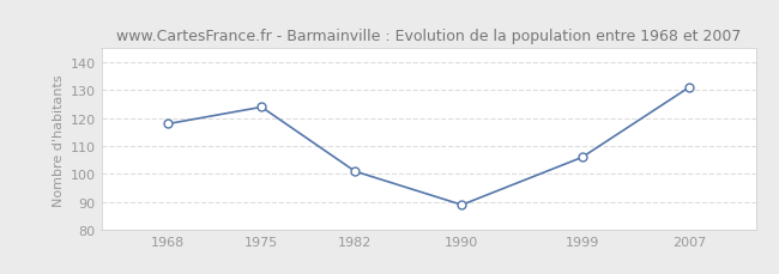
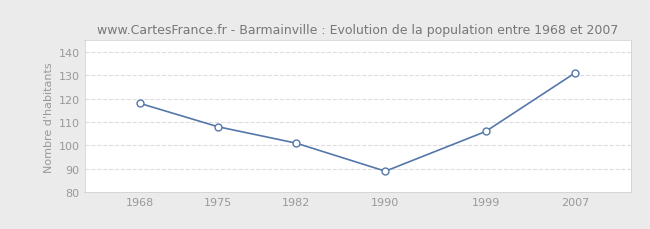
1975: 124 -> 108
